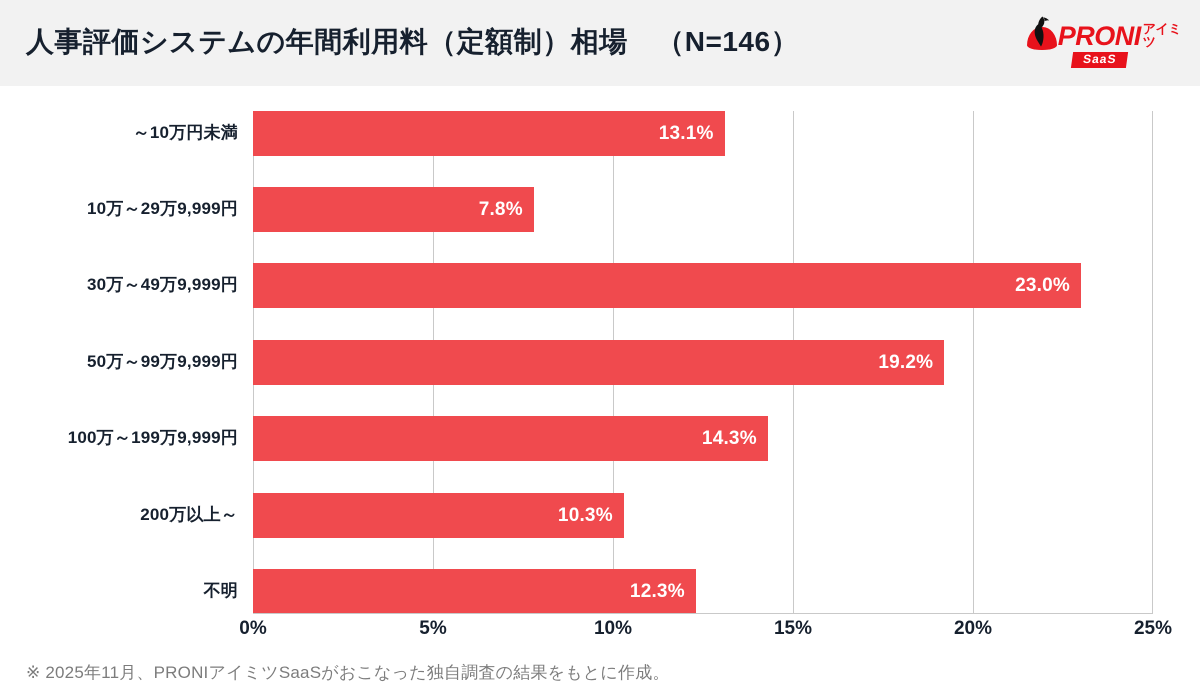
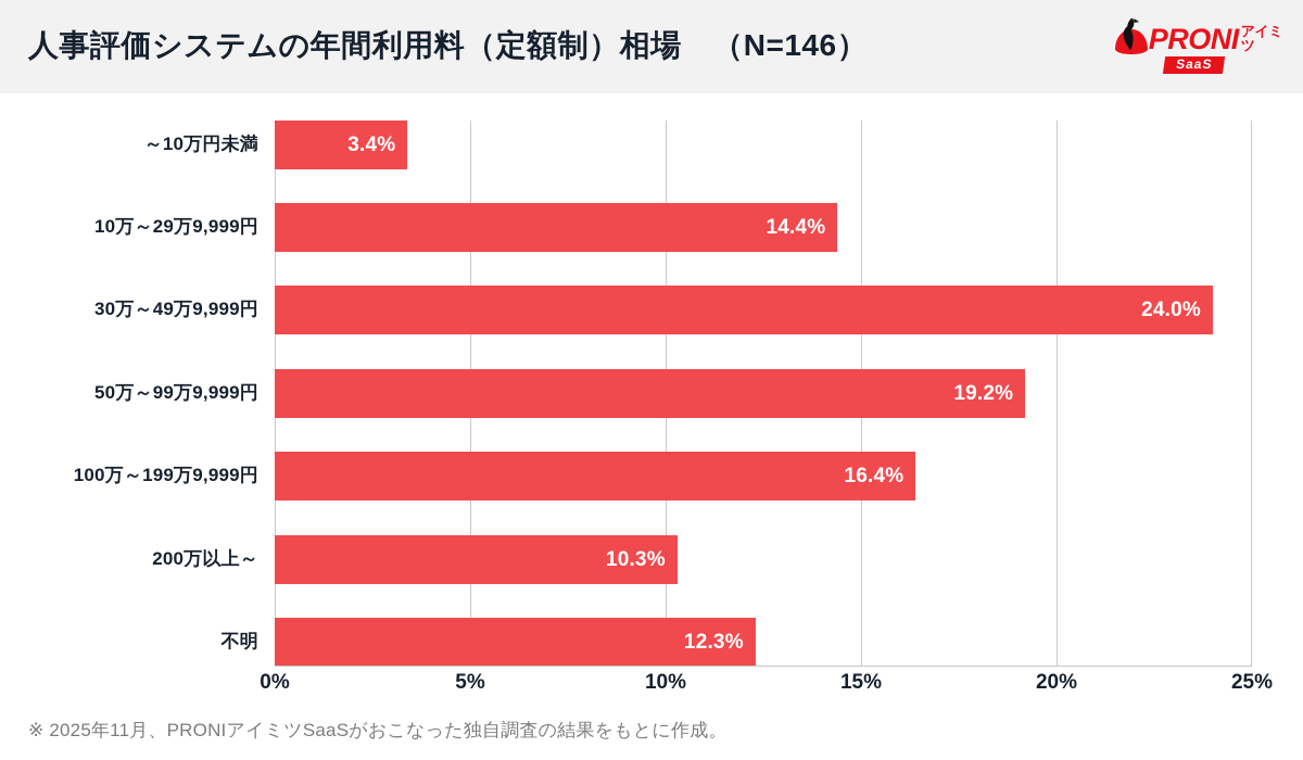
～10万円未満: 13.1% -> 3.4%
10万～29万9,999円: 7.8% -> 14.4%
30万～49万9,999円: 23.0% -> 24.0%
100万～199万9,999円: 14.3% -> 16.4%
